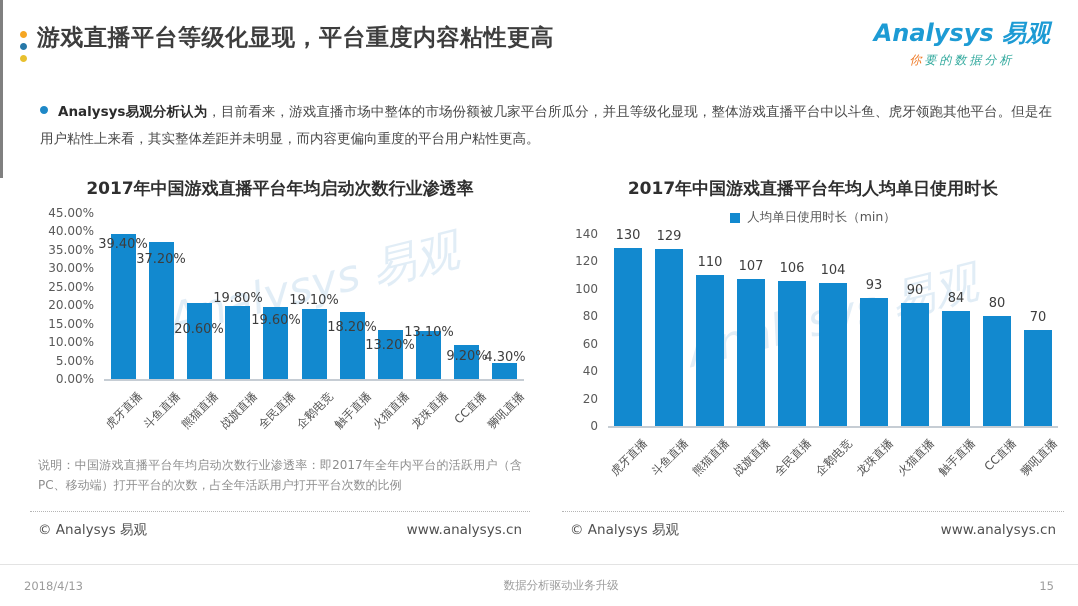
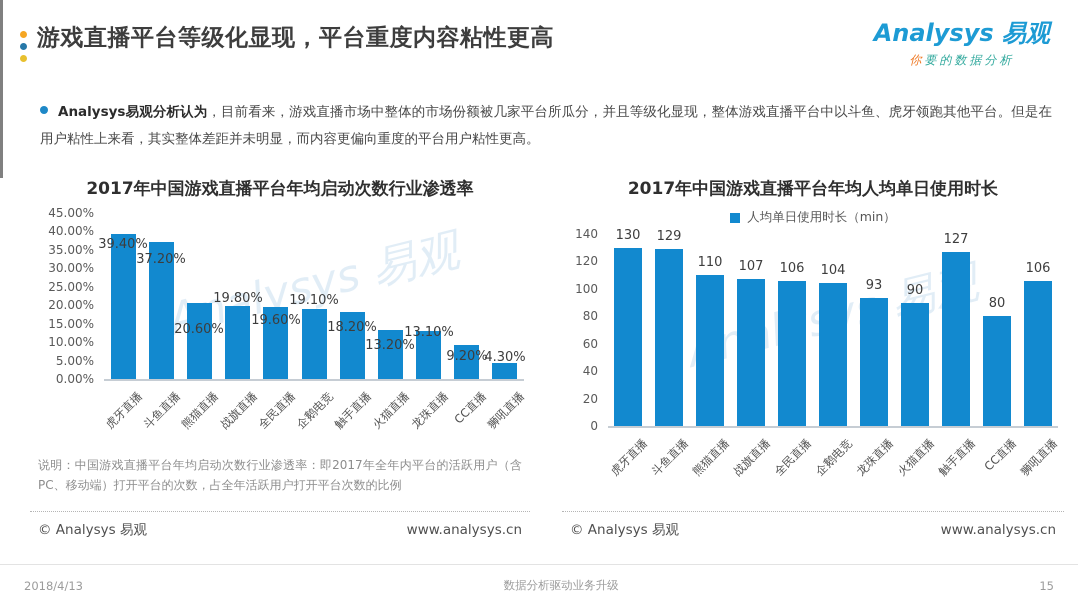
2017年中国游戏直播平台年均人均单日使用时长/触手直播: 84 -> 127
2017年中国游戏直播平台年均人均单日使用时长/狮吼直播: 70 -> 106
